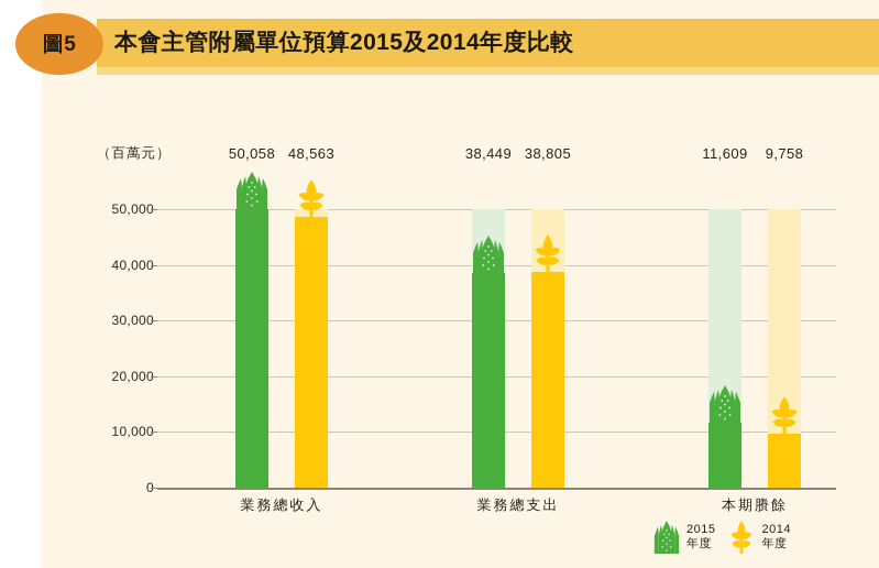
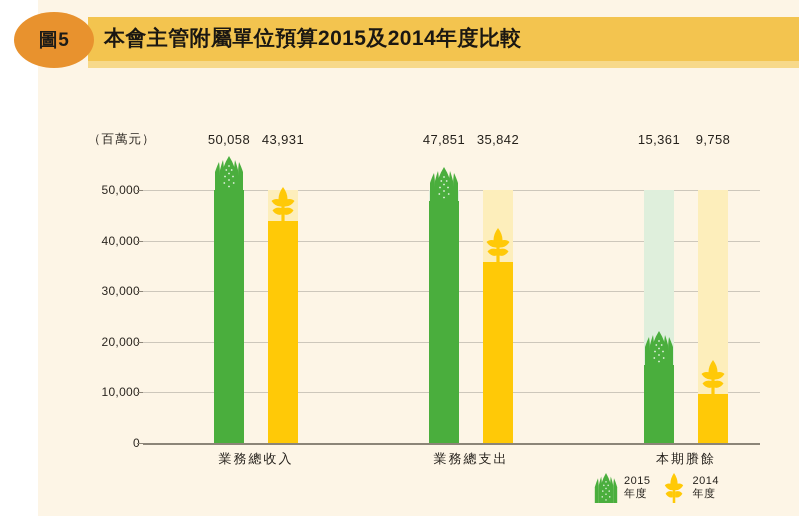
2014年度/業務總收入: 48,563 -> 43,931
2015年度/業務總支出: 38,449 -> 47,851
2014年度/業務總支出: 38,805 -> 35,842
2015年度/本期賸餘: 11,609 -> 15,361
